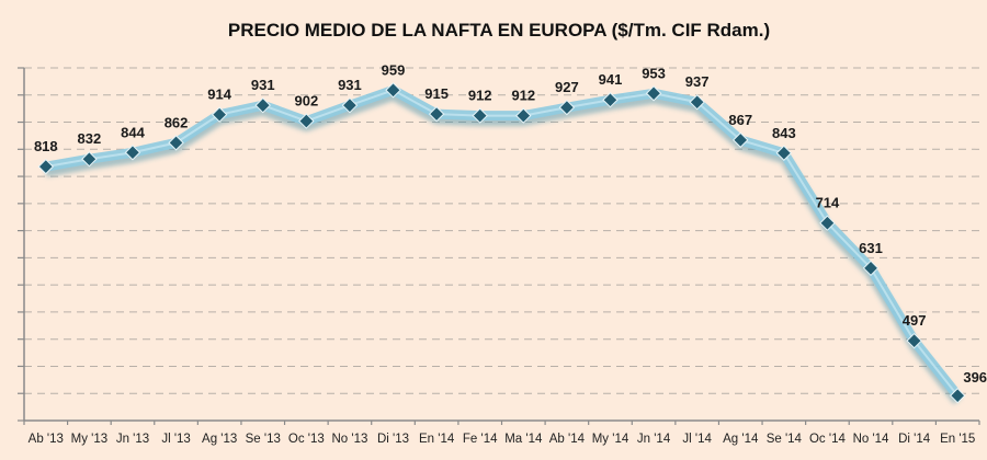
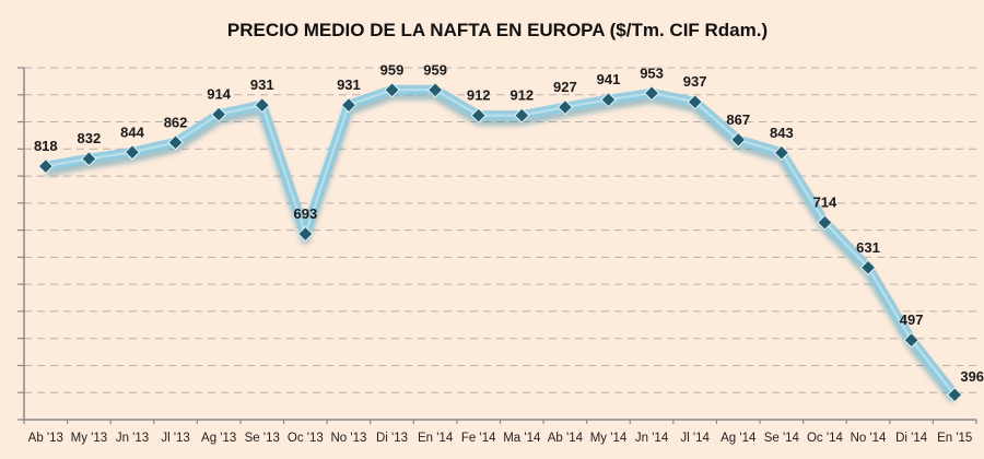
Oc '13: 902 -> 693
En '14: 915 -> 959
